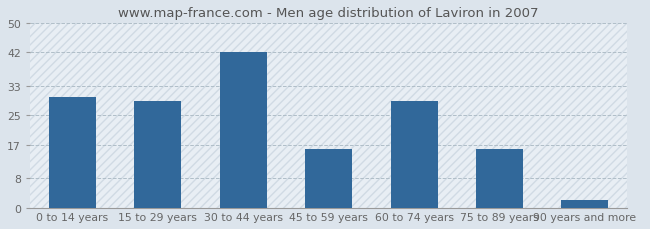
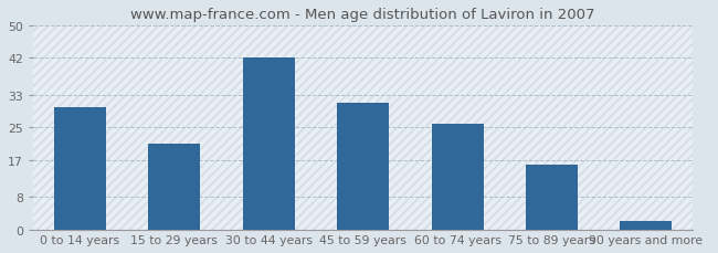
15 to 29 years: 29 -> 21
45 to 59 years: 16 -> 31
60 to 74 years: 29 -> 26
